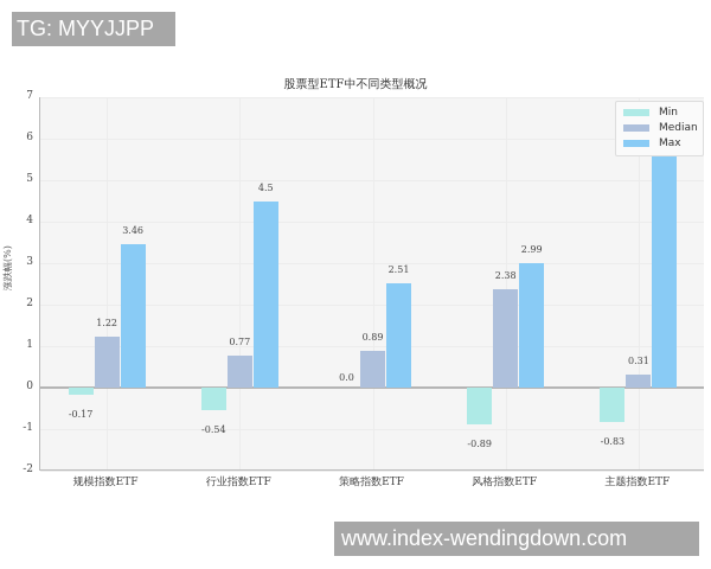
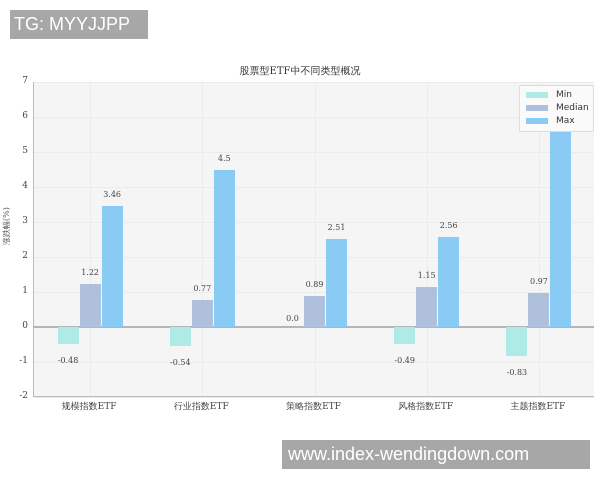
Min/规模指数ETF: -0.17 -> -0.48
Min/风格指数ETF: -0.89 -> -0.49
Median/风格指数ETF: 2.38 -> 1.15
Max/风格指数ETF: 2.99 -> 2.56
Median/主题指数ETF: 0.31 -> 0.97
